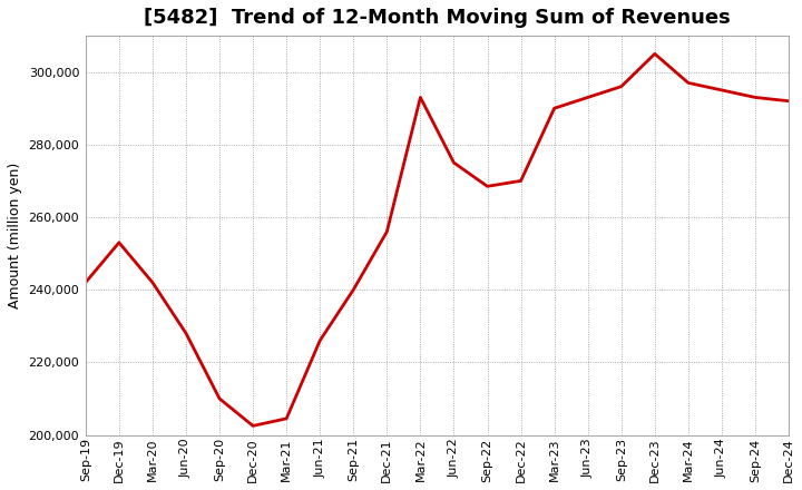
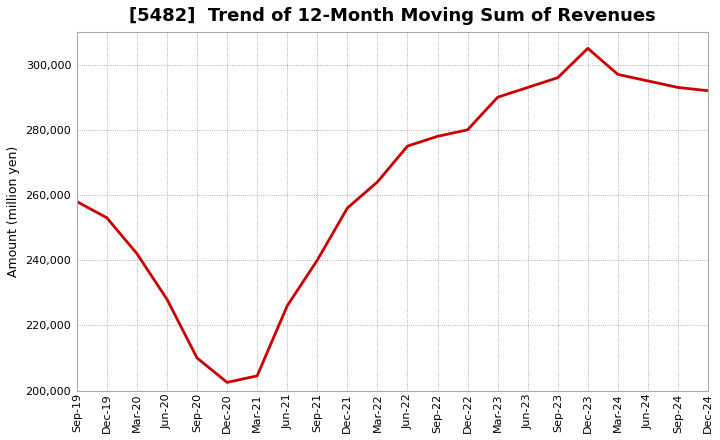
Sep-19: 242,000 -> 258,000
Mar-22: 293,000 -> 264,000
Sep-22: 268,500 -> 278,000
Dec-22: 270,000 -> 280,000
